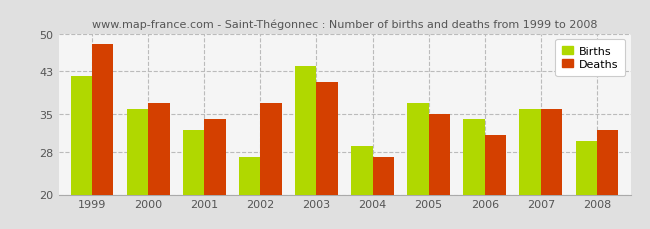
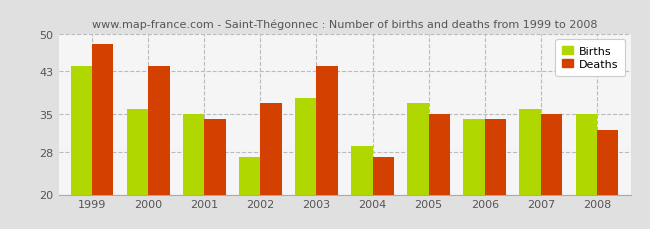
Births/1999: 42 -> 44
Deaths/2000: 37 -> 44
Births/2001: 32 -> 35
Births/2003: 44 -> 38
Deaths/2003: 41 -> 44
Deaths/2006: 31 -> 34
Deaths/2007: 36 -> 35
Births/2008: 30 -> 35
